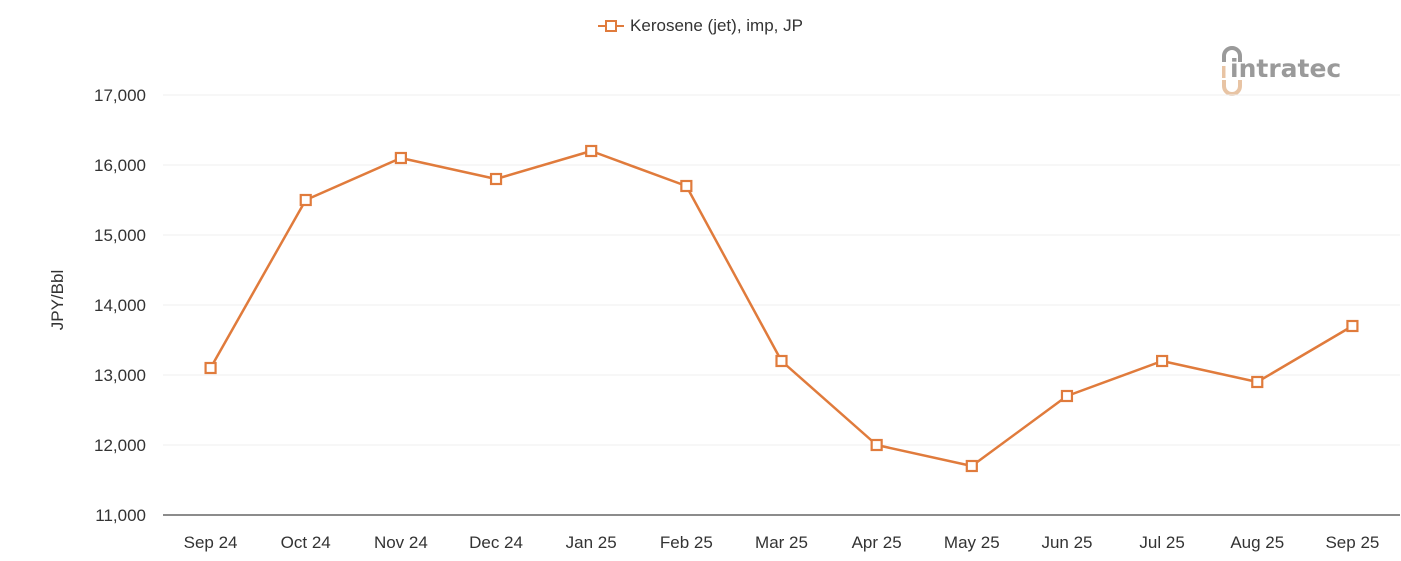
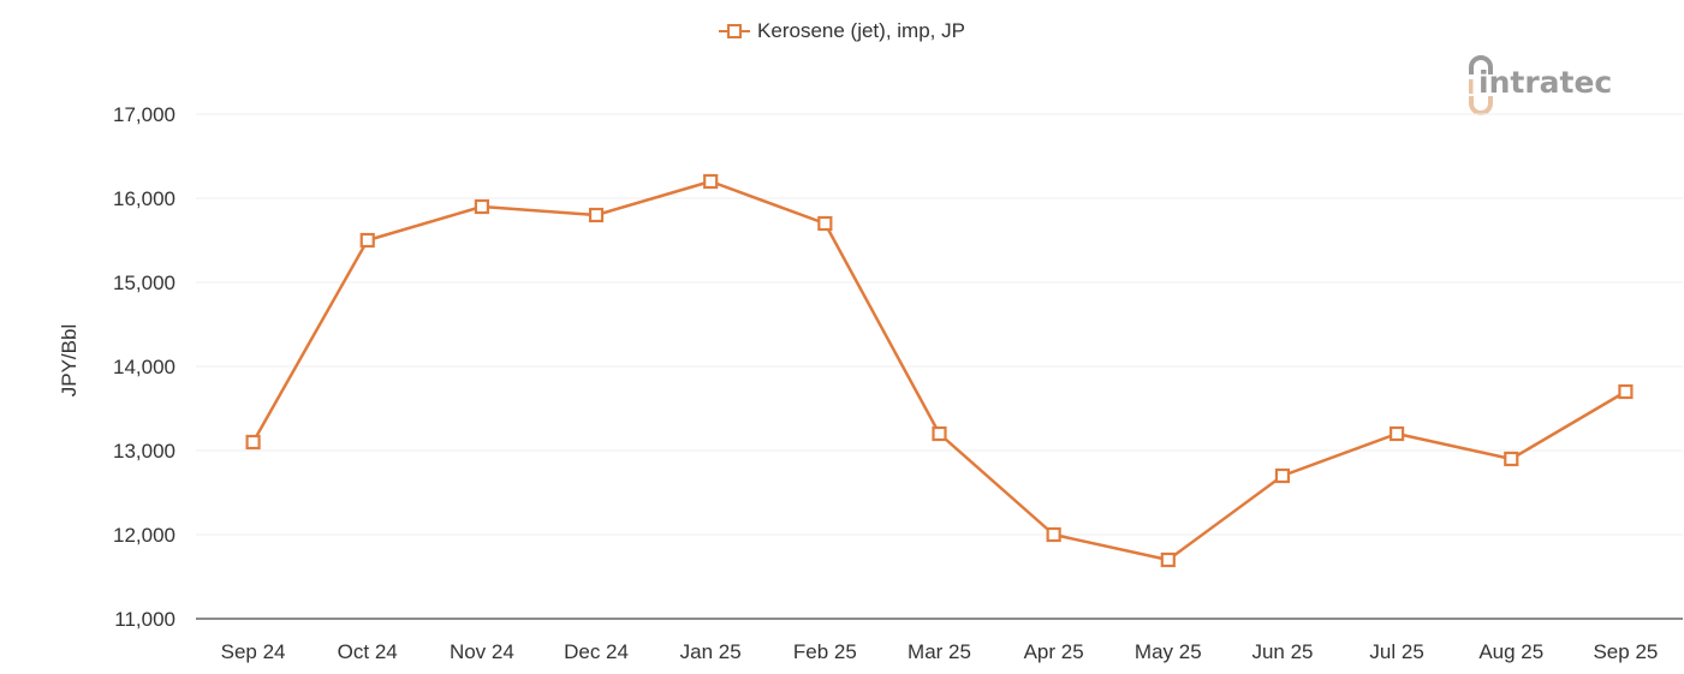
Nov 24: 16100 -> 15900
